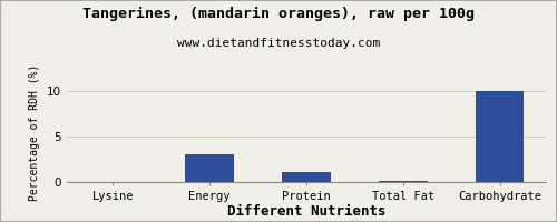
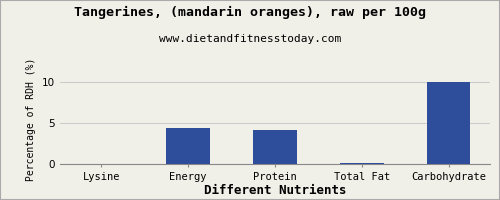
Energy: 3.0 -> 4.4
Protein: 1.1 -> 4.2
